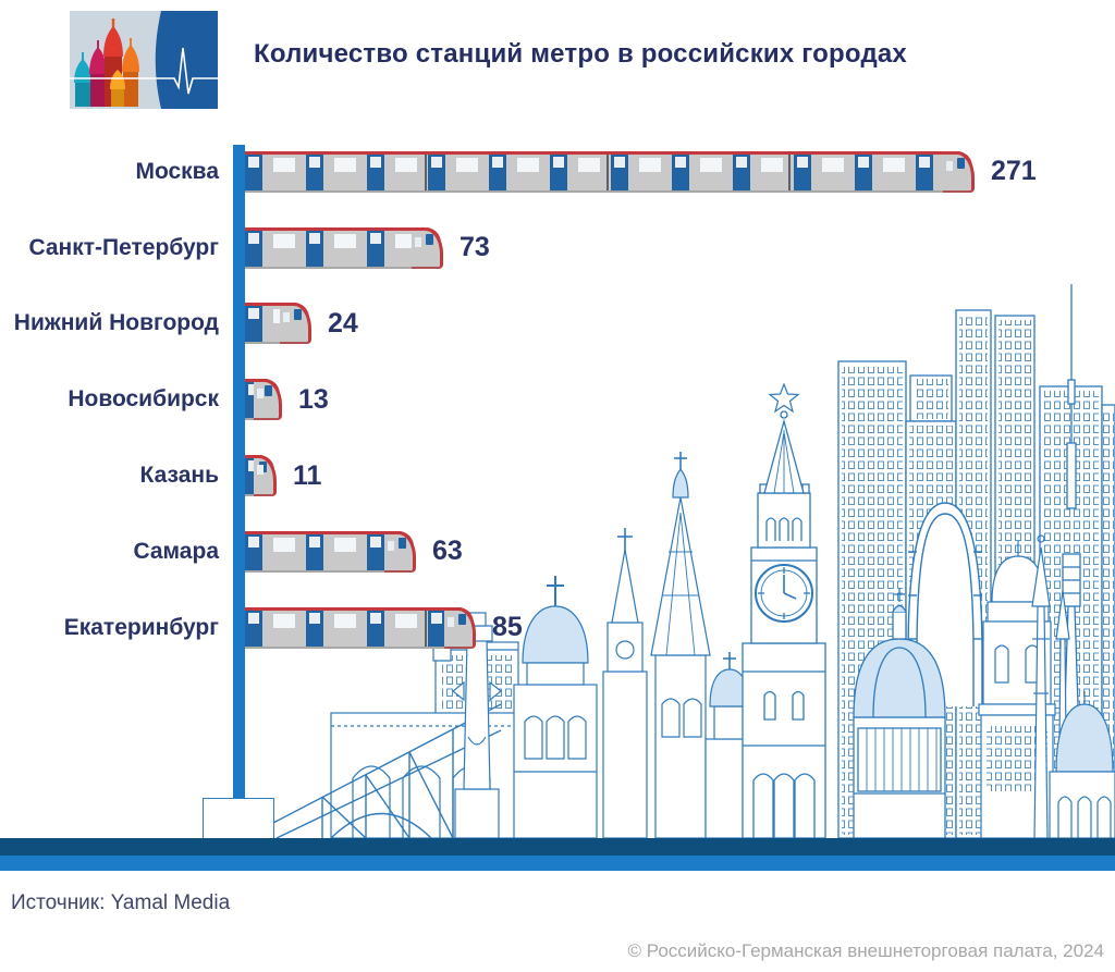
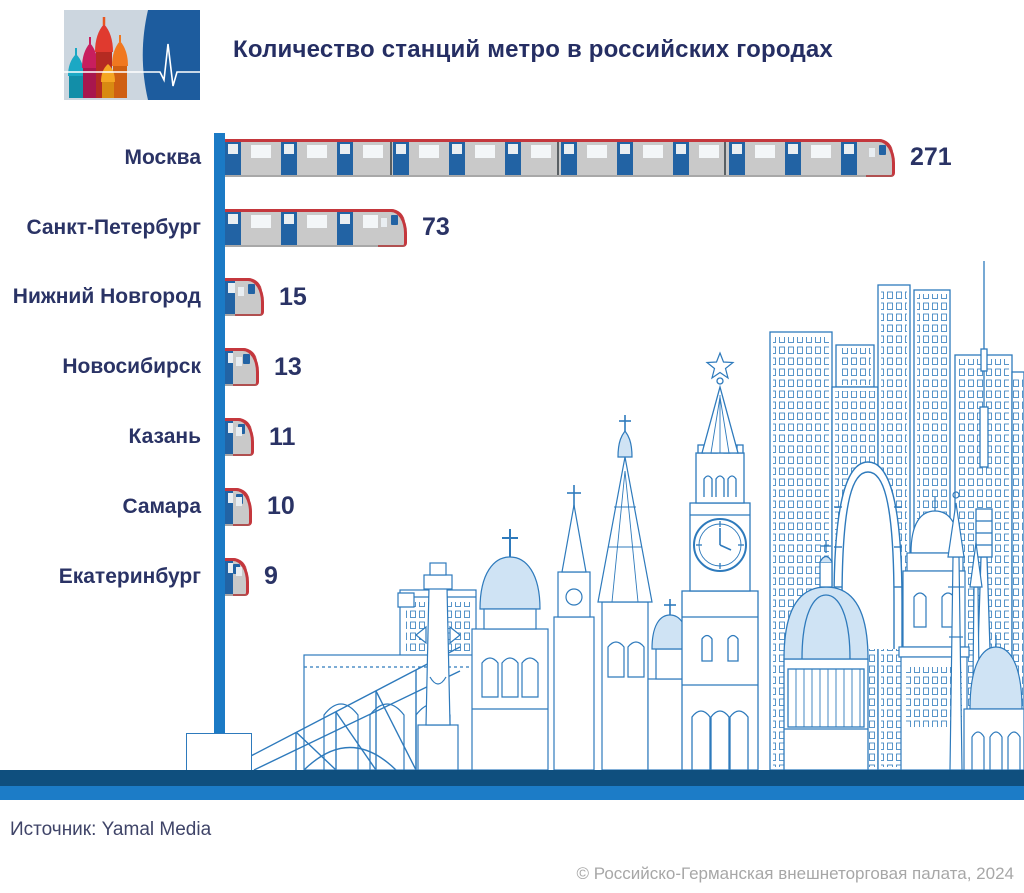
Нижний Новгород: 24 -> 15
Самара: 63 -> 10
Екатеринбург: 85 -> 9
